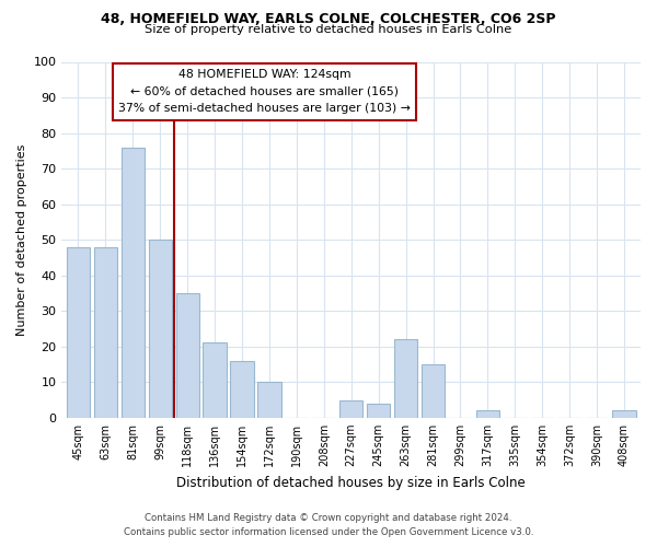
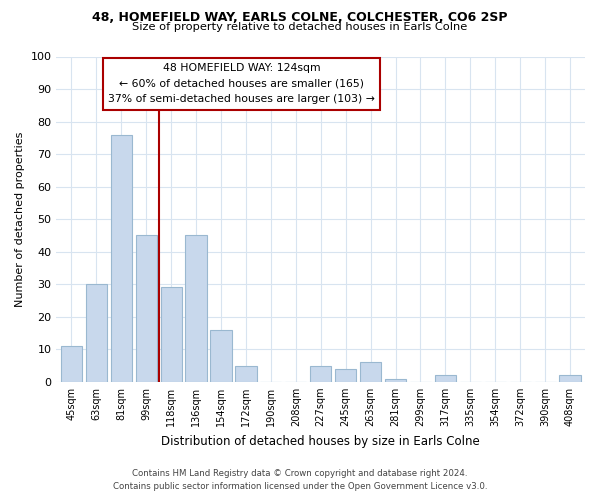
45sqm: 48 -> 11
63sqm: 48 -> 30
99sqm: 50 -> 45
118sqm: 35 -> 29
136sqm: 21 -> 45
172sqm: 10 -> 5
263sqm: 22 -> 6
281sqm: 15 -> 1
